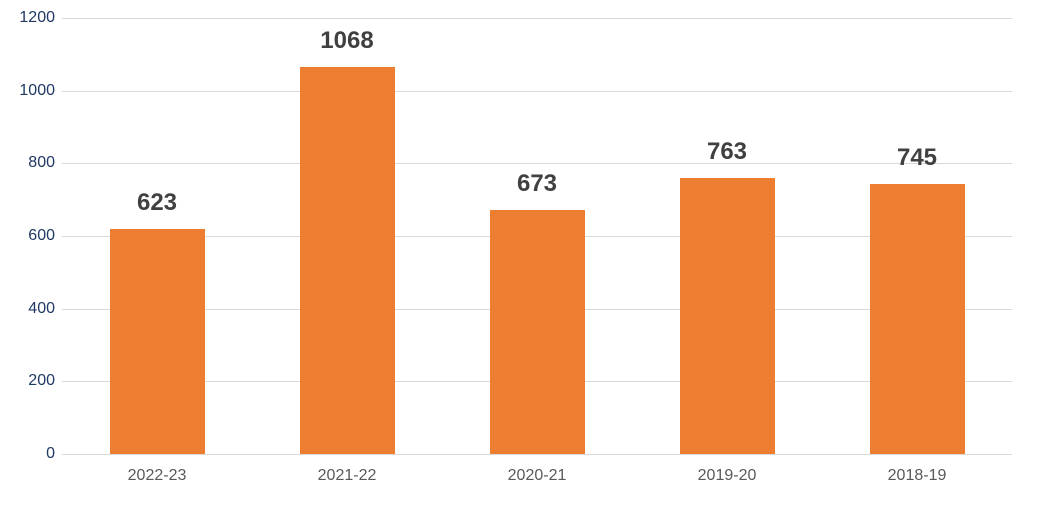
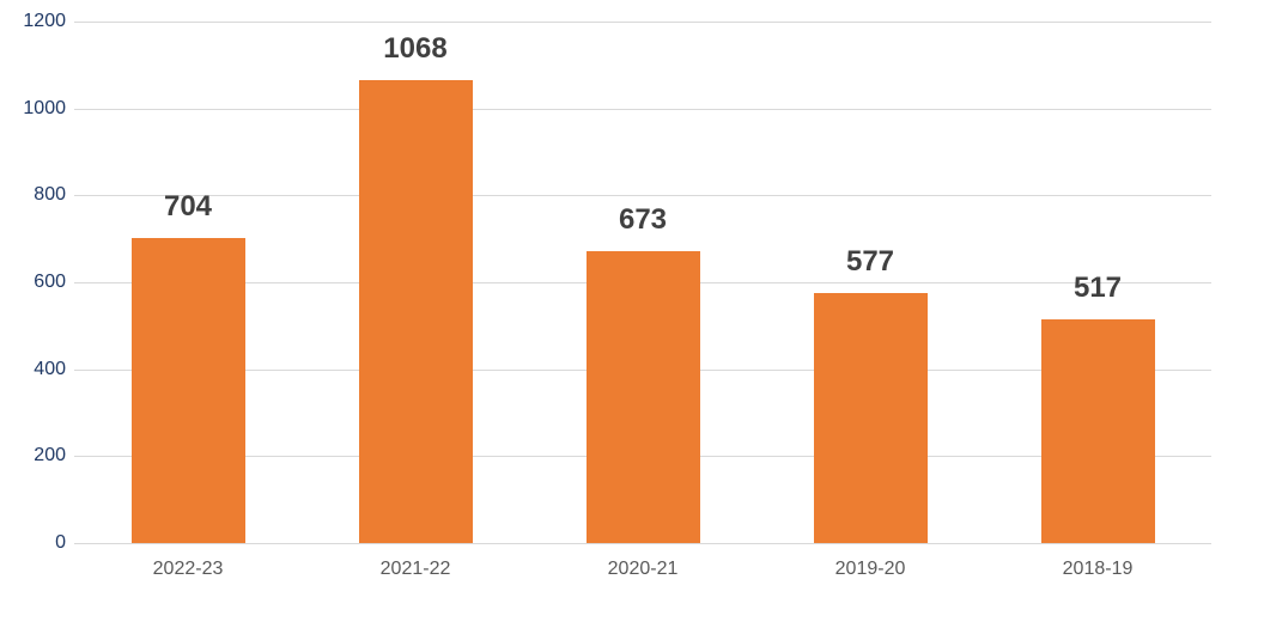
2022-23: 623 -> 704
2019-20: 763 -> 577
2018-19: 745 -> 517
